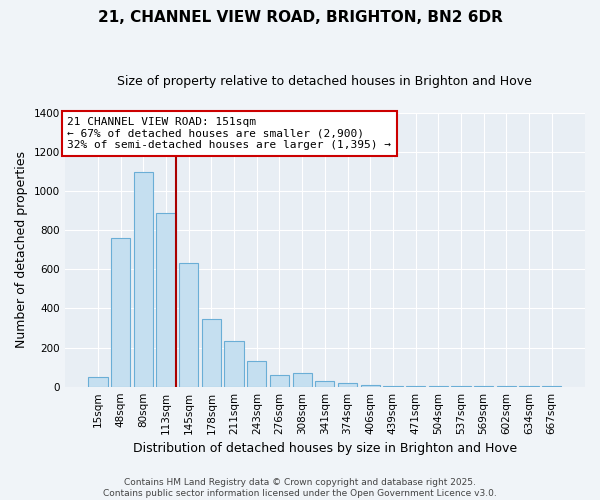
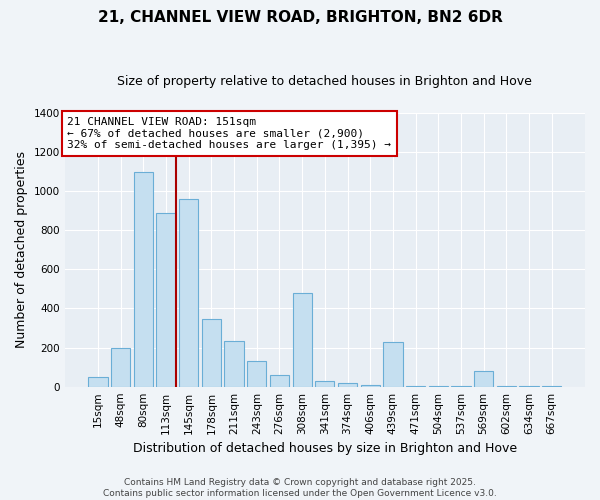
48sqm: 760 -> 200
145sqm: 630 -> 960
308sqm: 70 -> 480
439sqm: 0 -> 230
569sqm: 0 -> 80
